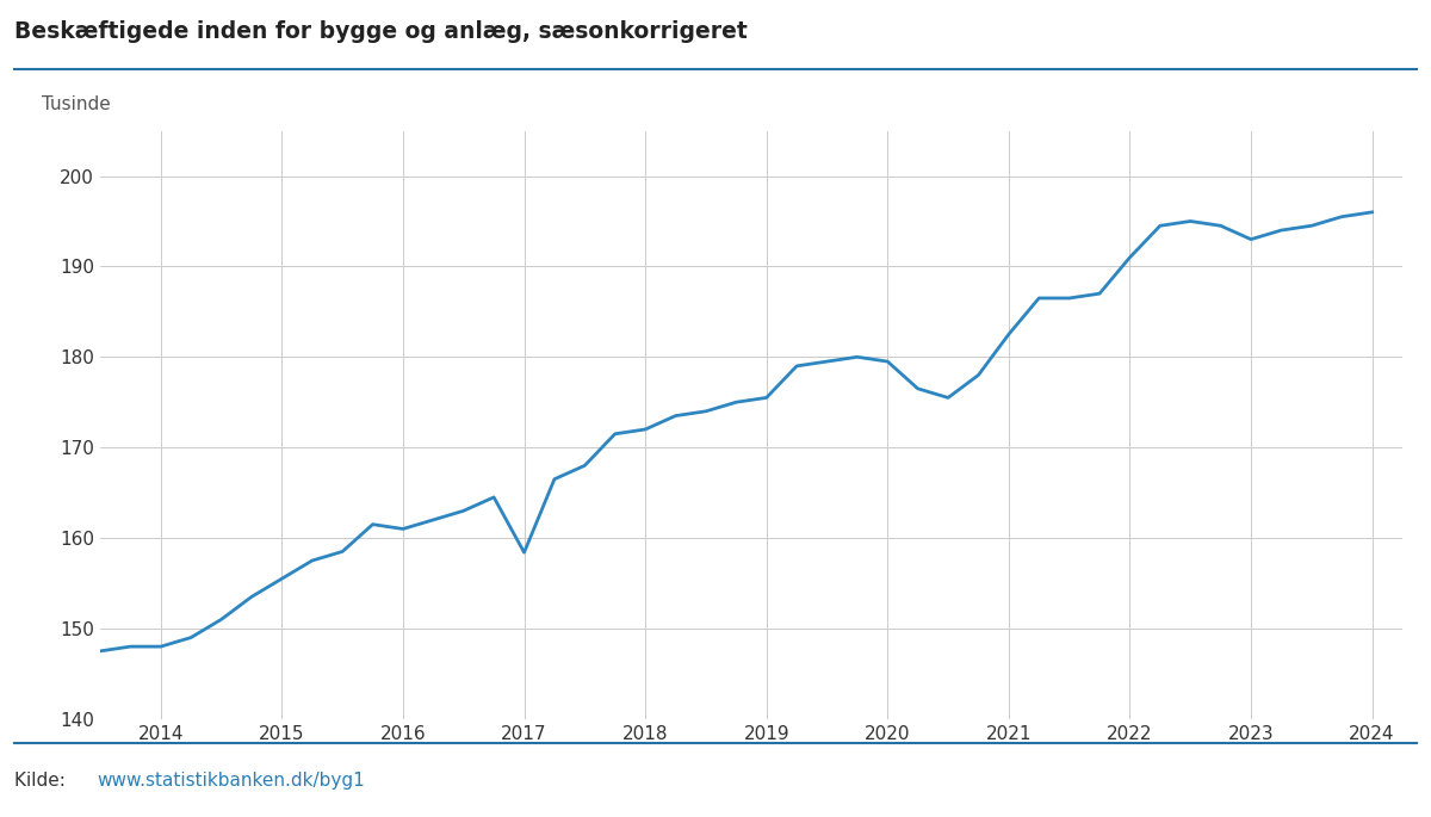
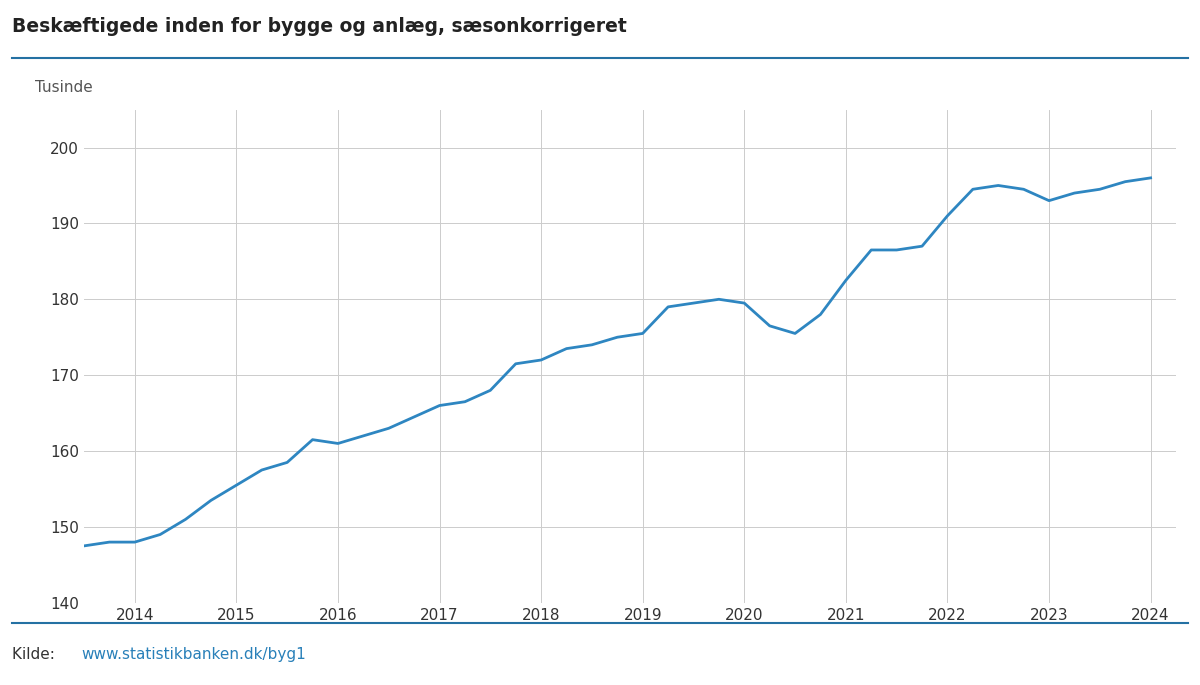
2017: 158.4 -> 166.0
